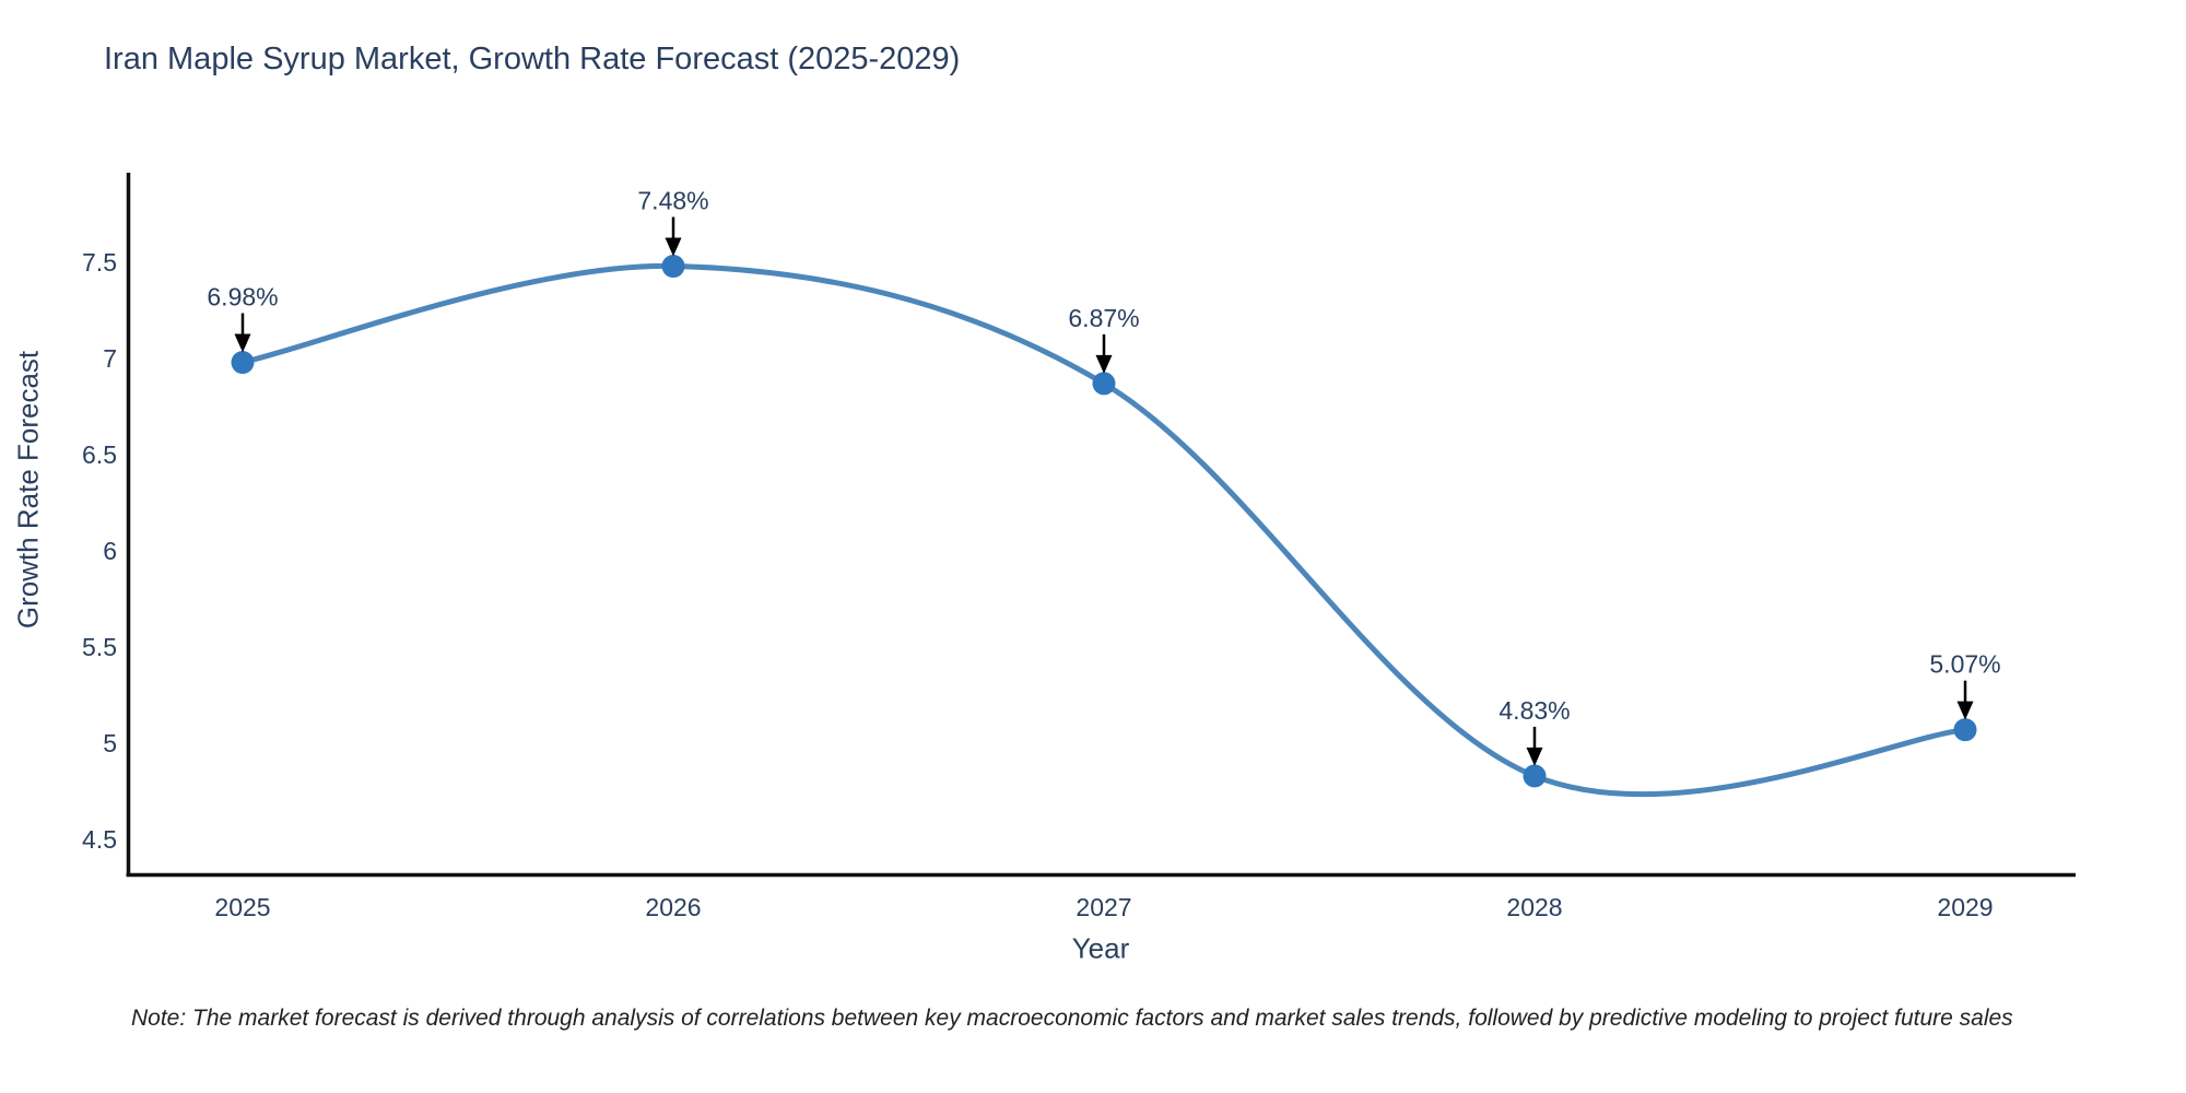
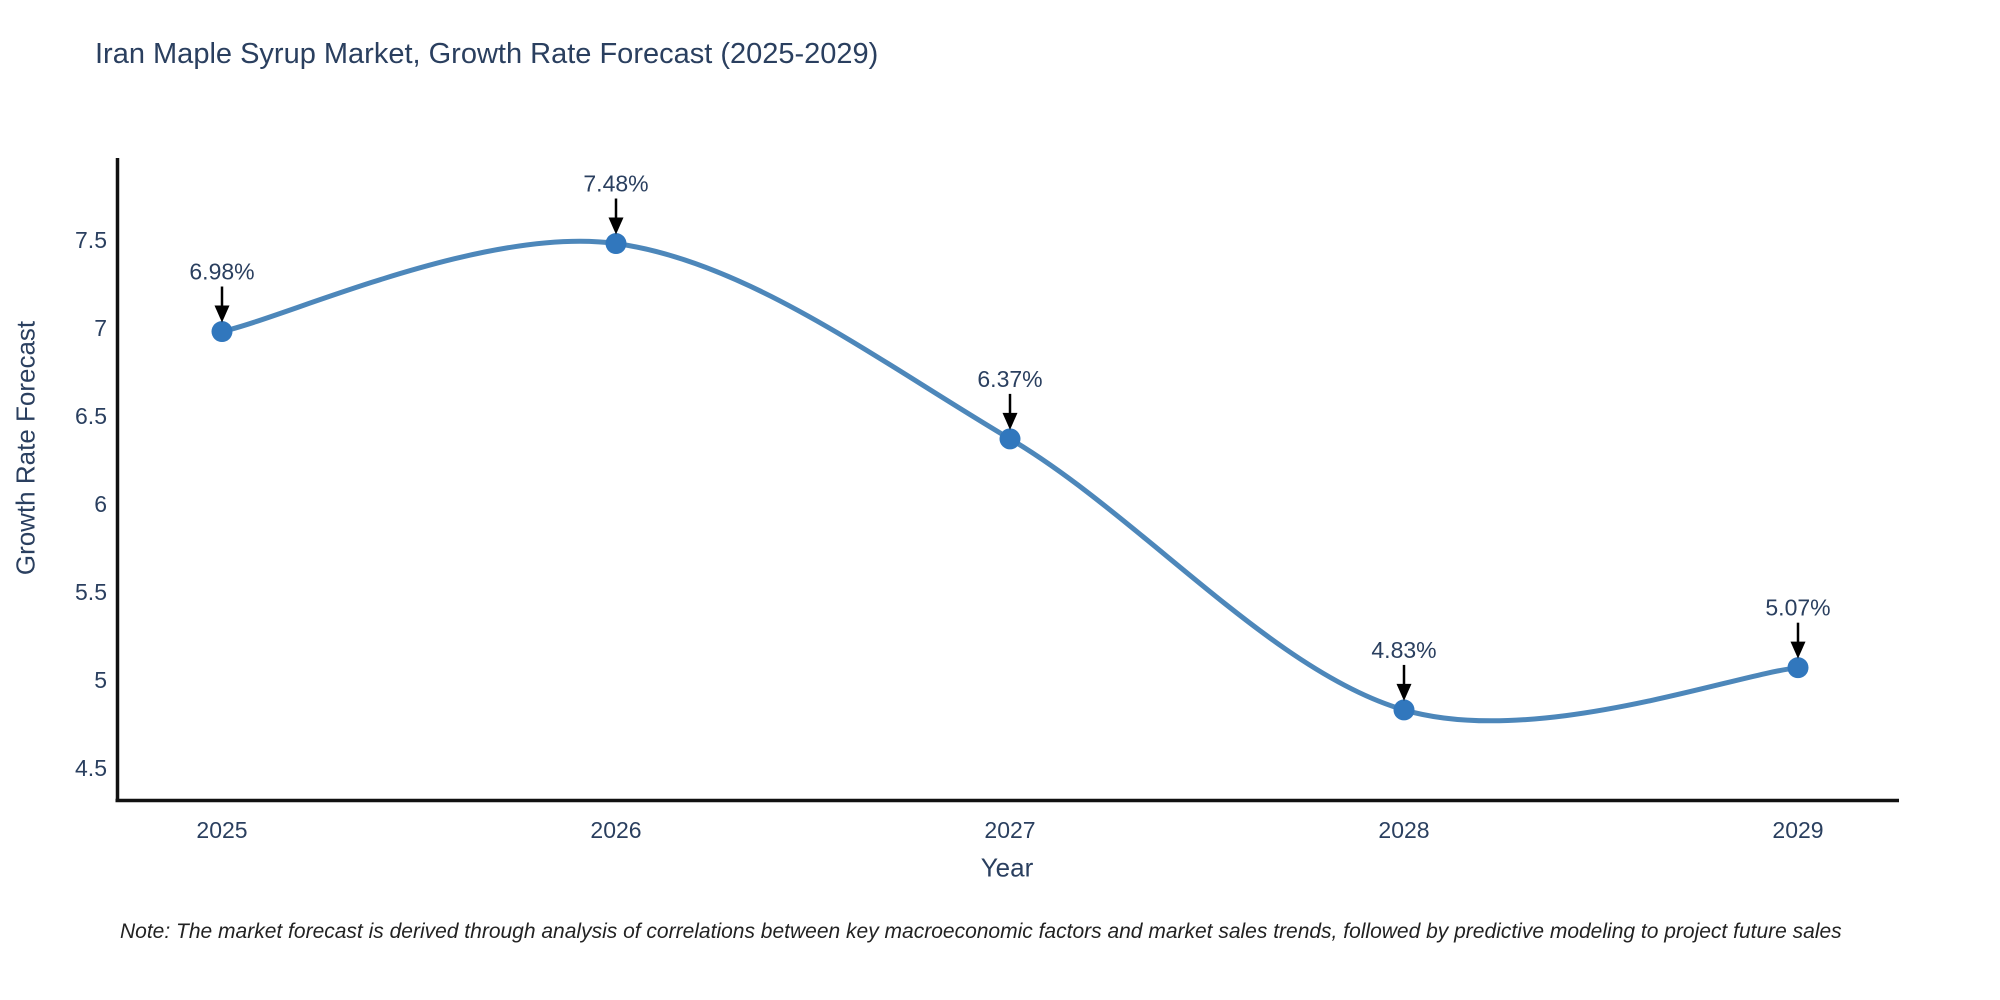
2027: 6.87% -> 6.37%
